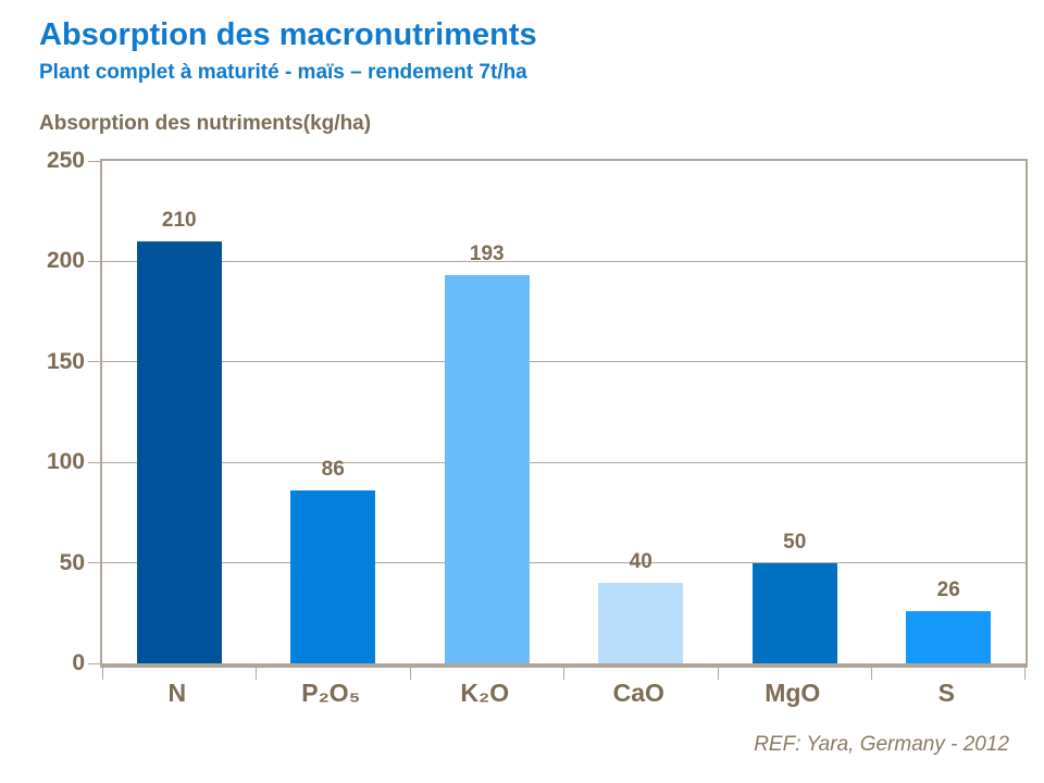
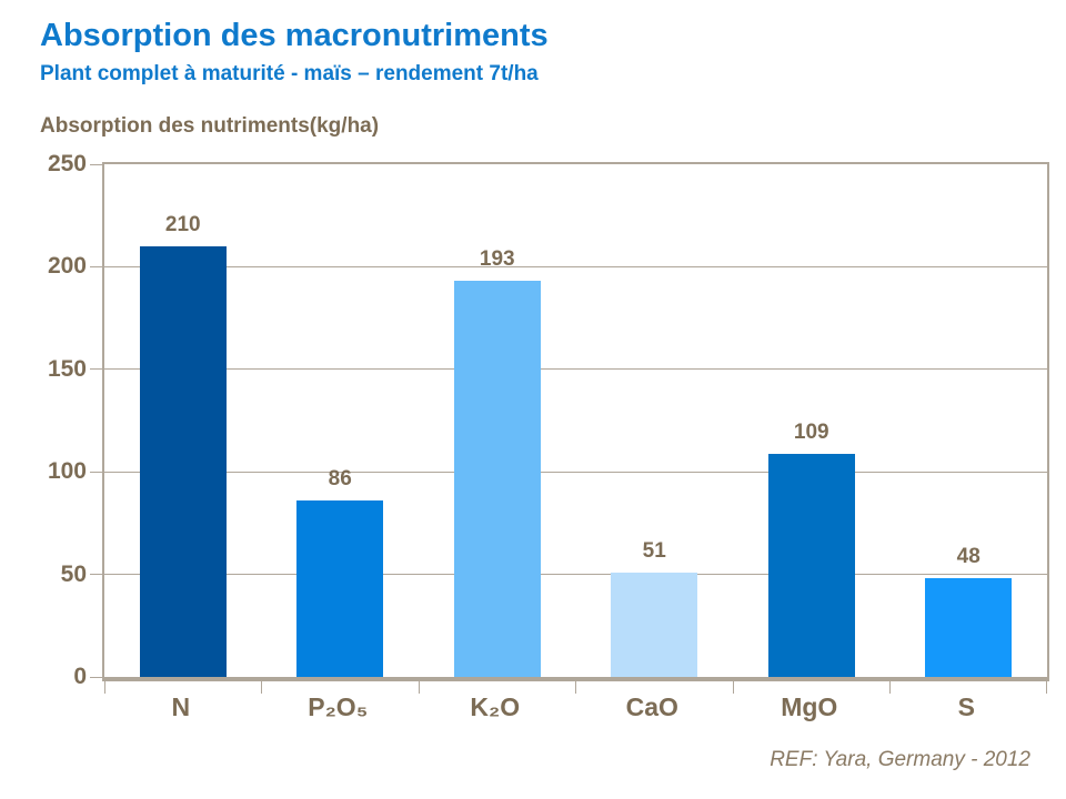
CaO: 40 -> 51
MgO: 50 -> 109
S: 26 -> 48
